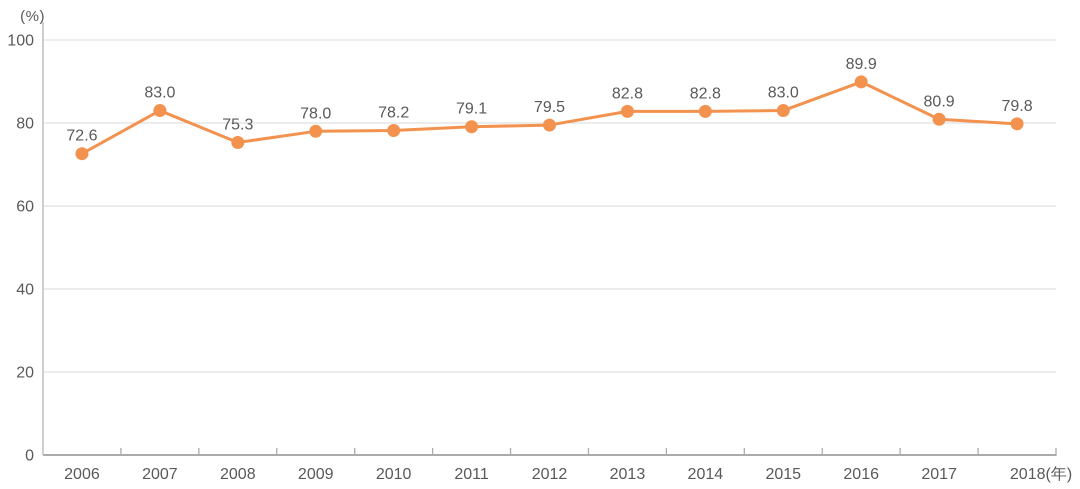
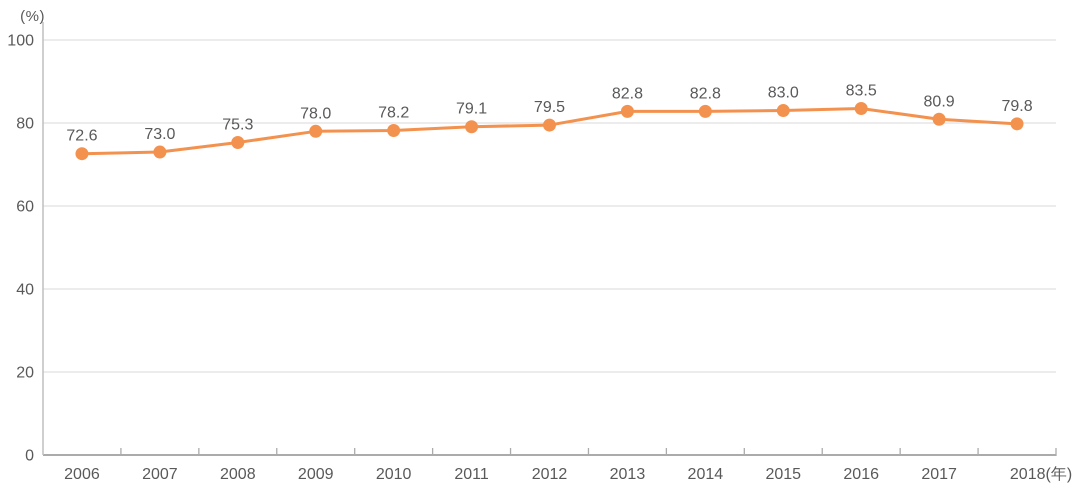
2007: 83.0 -> 73.0
2016: 89.9 -> 83.5
